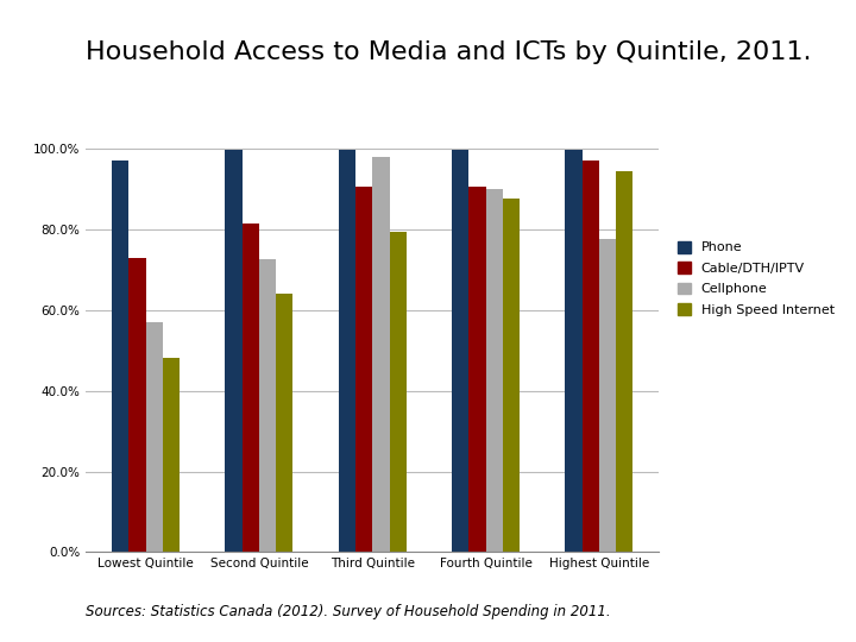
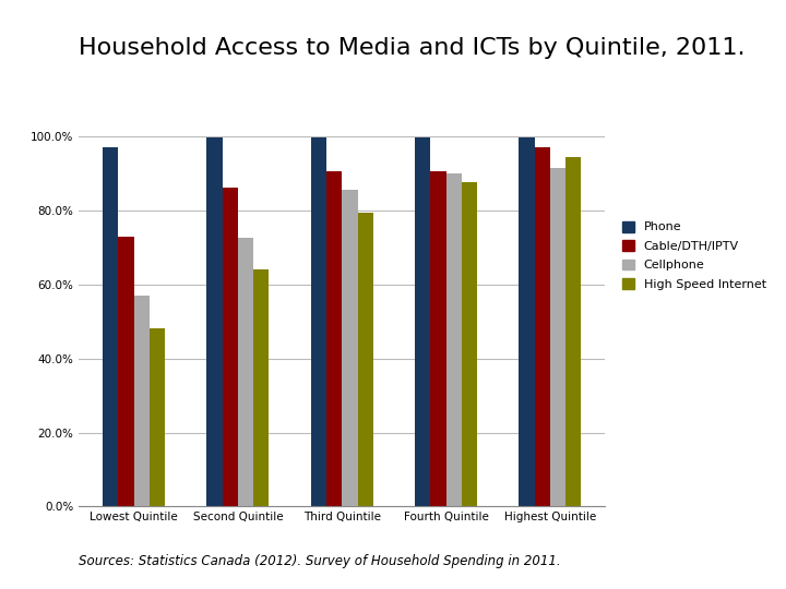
Cable/DTH/IPTV/Second Quintile: 81.5% -> 86.0%
Cellphone/Third Quintile: 98.0% -> 85.5%
Cellphone/Highest Quintile: 77.5% -> 91.5%
